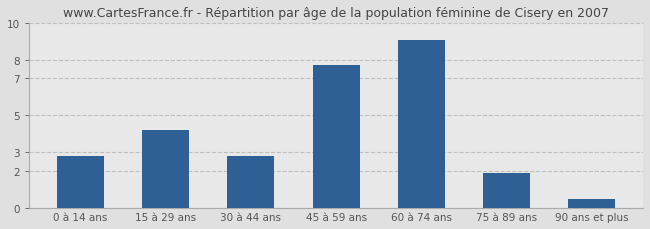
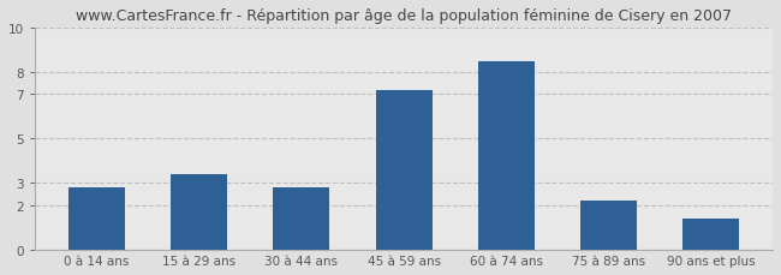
15 à 29 ans: 4.2 -> 3.4
45 à 59 ans: 7.7 -> 7.2
60 à 74 ans: 9.1 -> 8.5
75 à 89 ans: 1.9 -> 2.2
90 ans et plus: 0.5 -> 1.4
